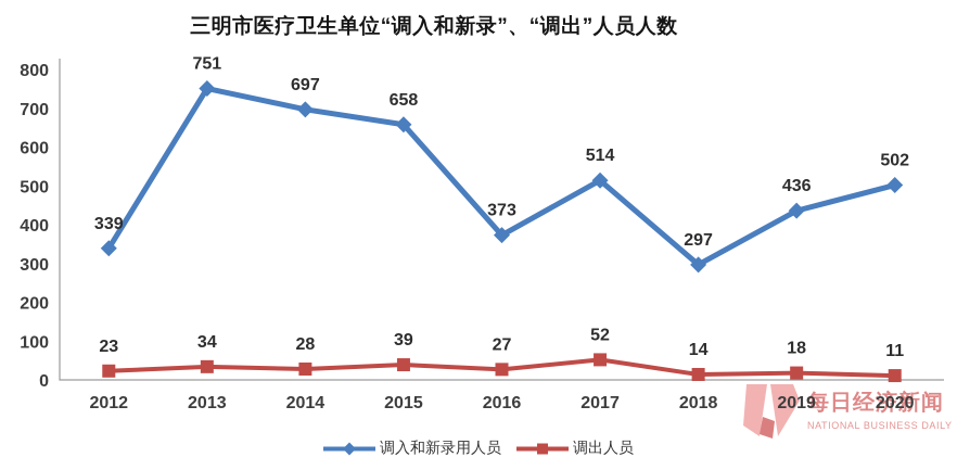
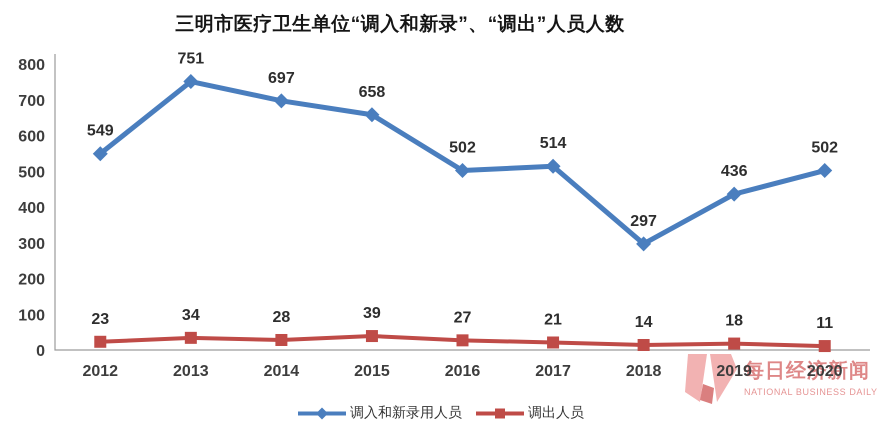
调入和新录用人员/2012: 339 -> 549
调入和新录用人员/2016: 373 -> 502
调出人员/2017: 52 -> 21
